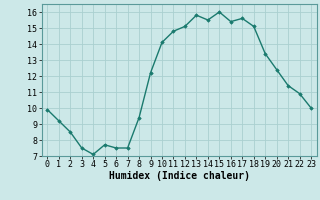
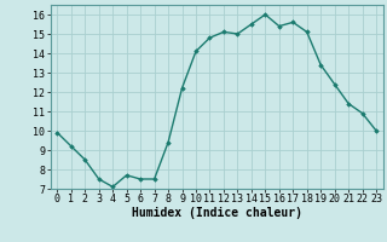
13: 15.8 -> 15.0
